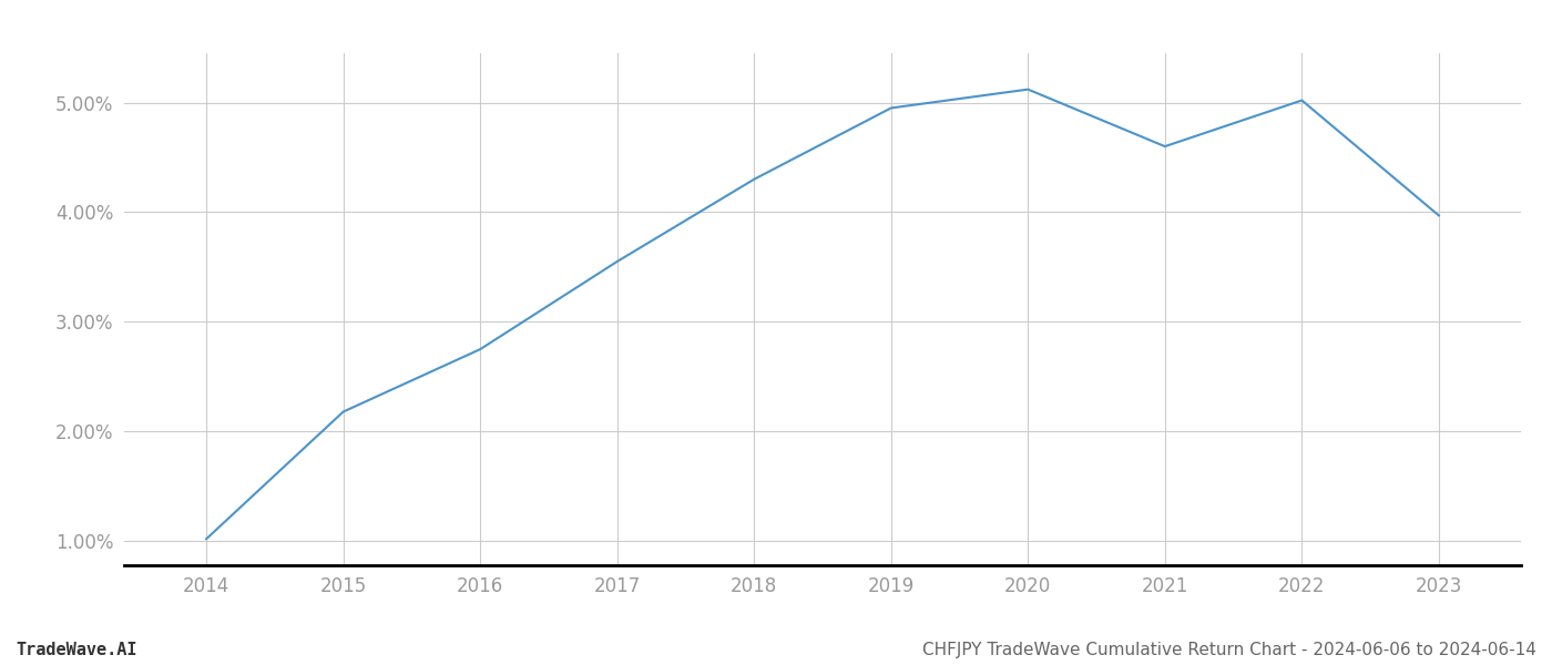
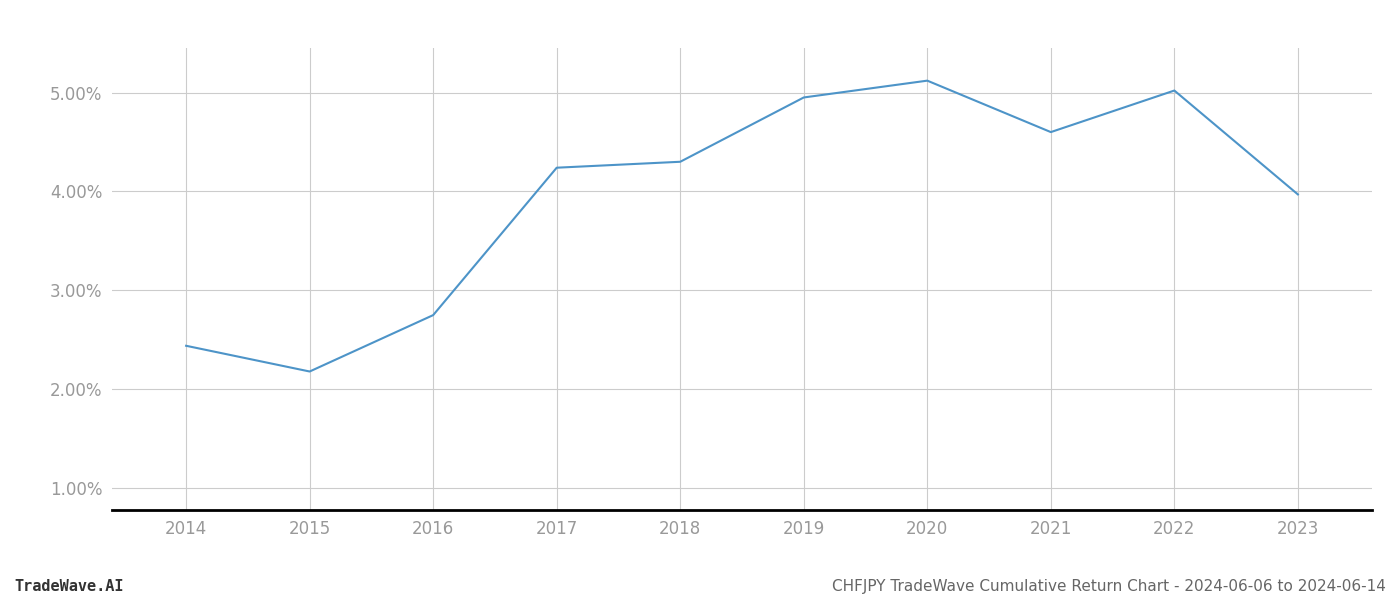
2014: 1.02% -> 2.44%
2017: 3.55% -> 4.24%
